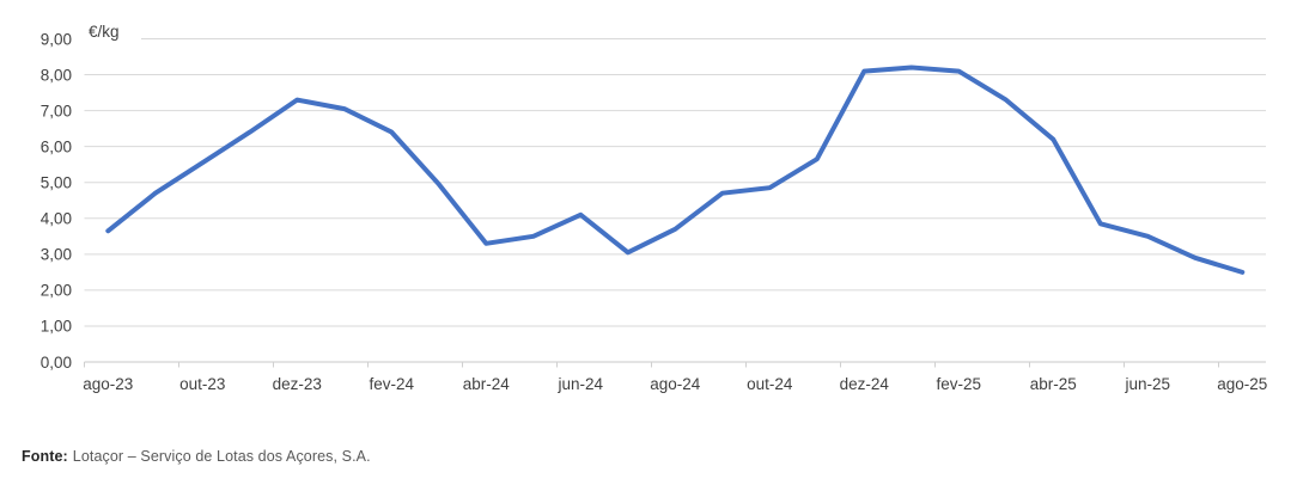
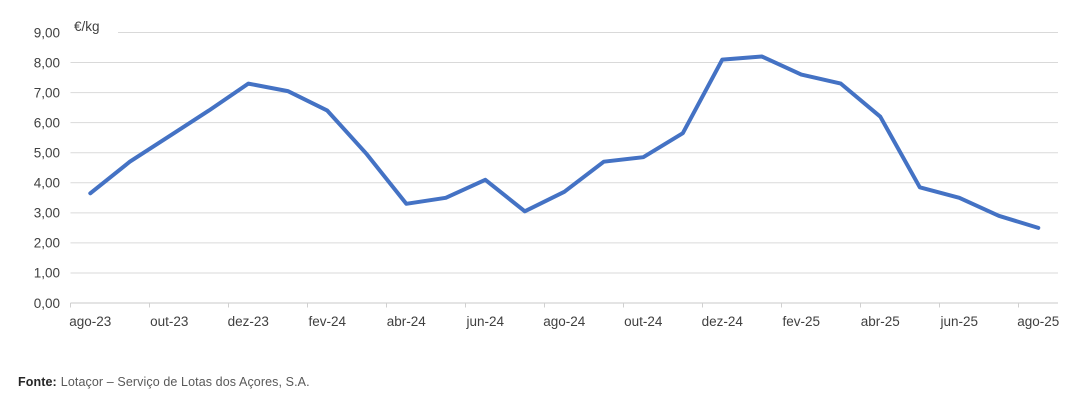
fev-25: 8,1 -> 7,6
